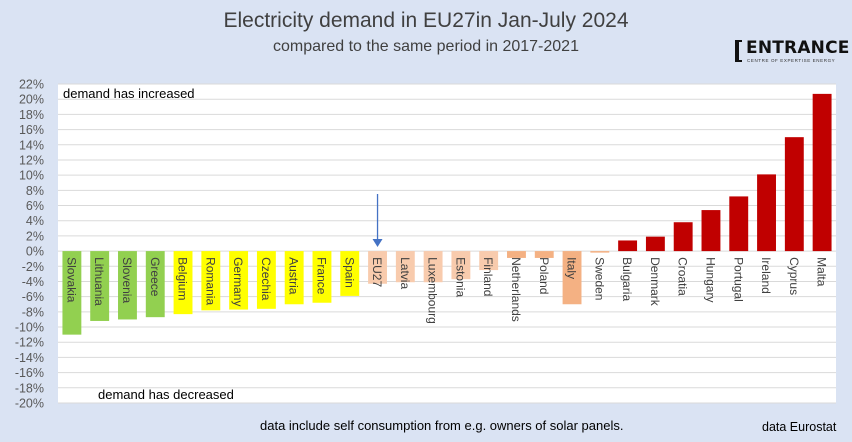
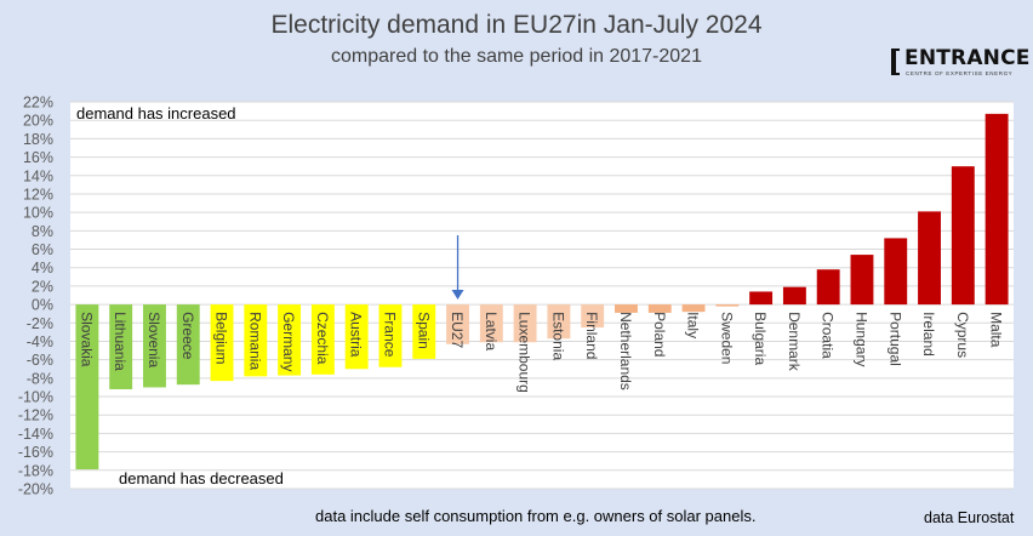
Slovakia: -11% -> -18%
Italy: -7% -> -1%
